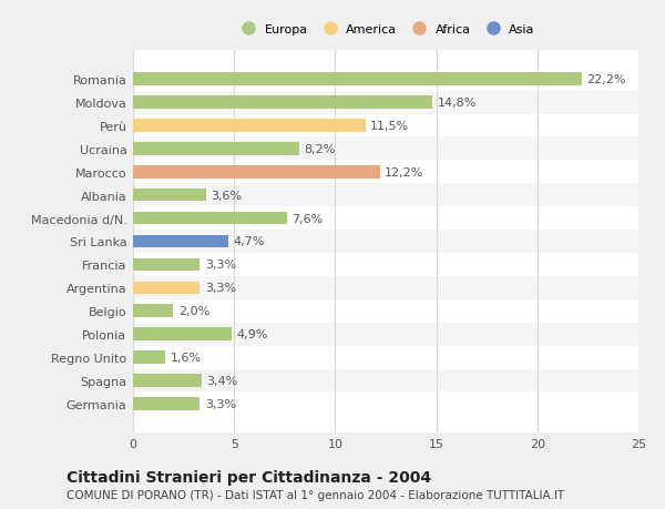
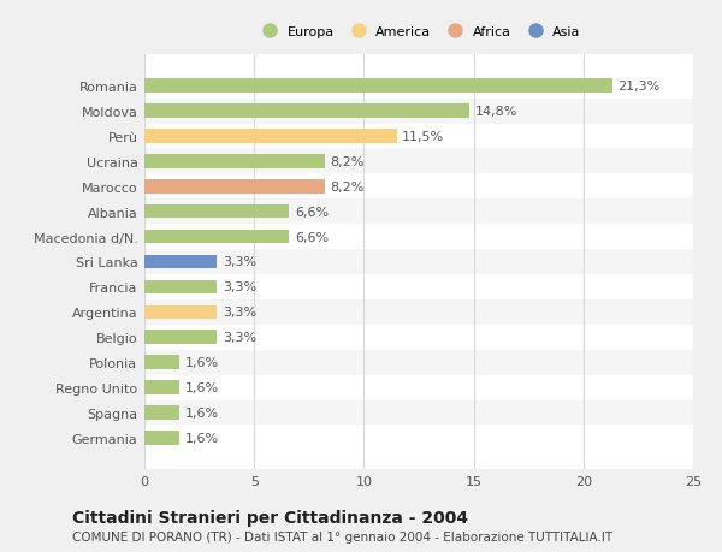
Romania: 22,2% -> 21,3%
Marocco: 12,2% -> 8,2%
Albania: 3,6% -> 6,6%
Macedonia d/N.: 7,6% -> 6,6%
Sri Lanka: 4,7% -> 3,3%
Belgio: 2,0% -> 3,3%
Polonia: 4,9% -> 1,6%
Spagna: 3,4% -> 1,6%
Germania: 3,3% -> 1,6%
